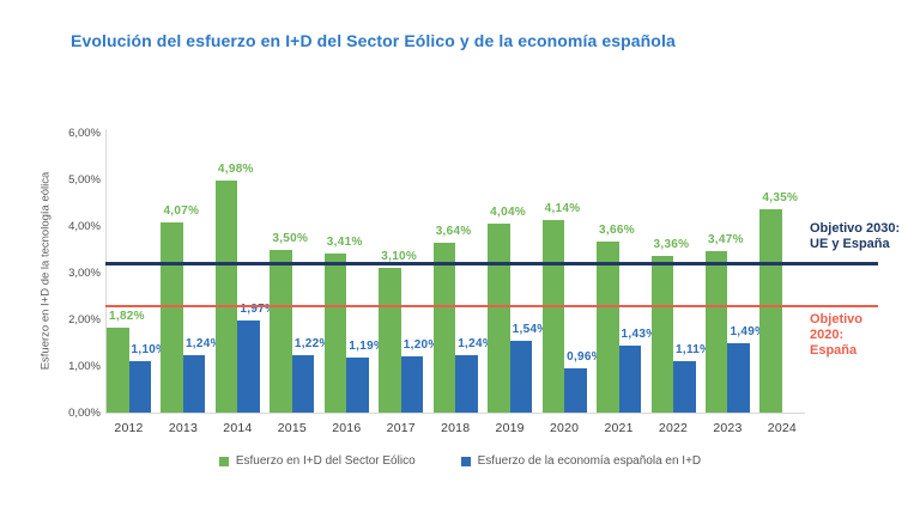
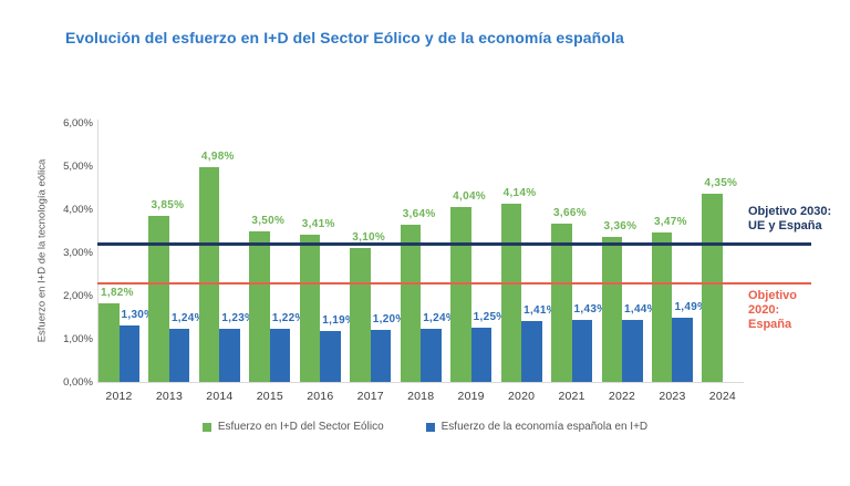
Esfuerzo de la economía española en I+D/2012: 1,10% -> 1,30%
Esfuerzo en I+D del Sector Eólico/2013: 4,07% -> 3,85%
Esfuerzo de la economía española en I+D/2014: 1,97% -> 1,23%
Esfuerzo de la economía española en I+D/2019: 1,54% -> 1,25%
Esfuerzo de la economía española en I+D/2020: 0,96% -> 1,41%
Esfuerzo de la economía española en I+D/2022: 1,11% -> 1,44%
